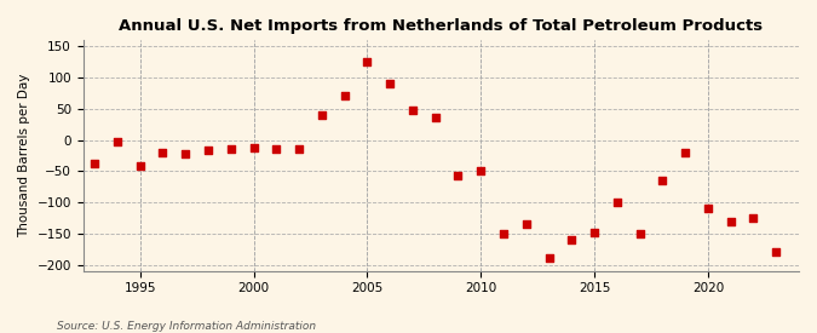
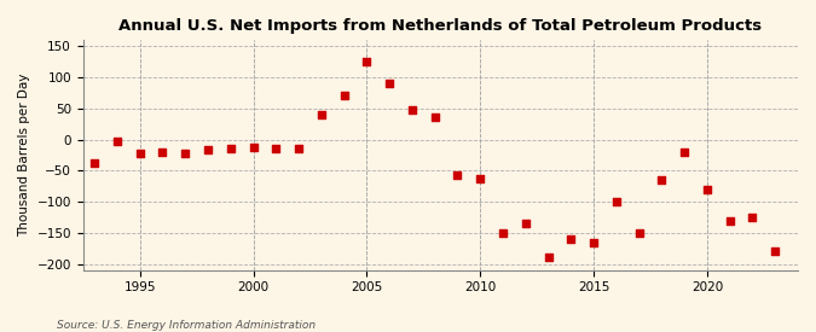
1995: -42 -> -22
2010: -50 -> -62
2015: -148 -> -165
2020: -110 -> -80
